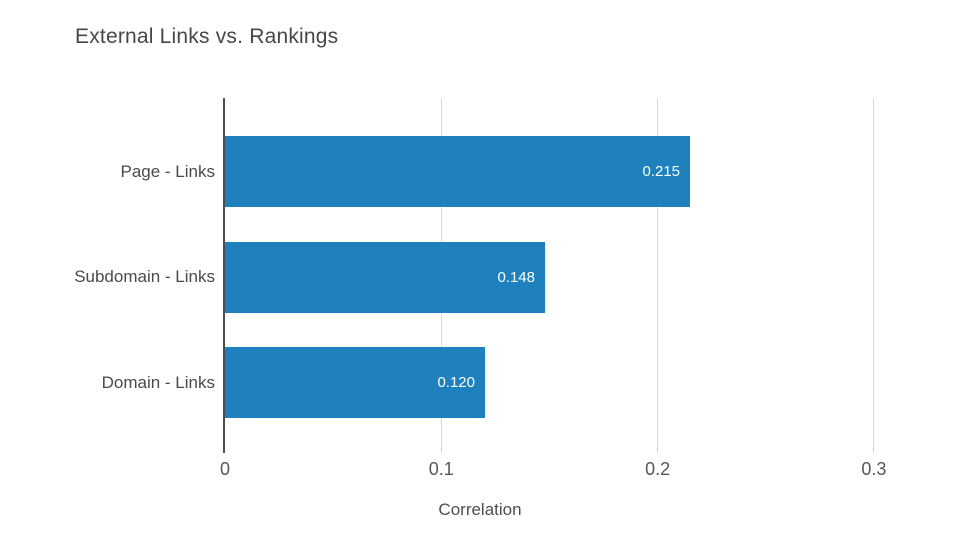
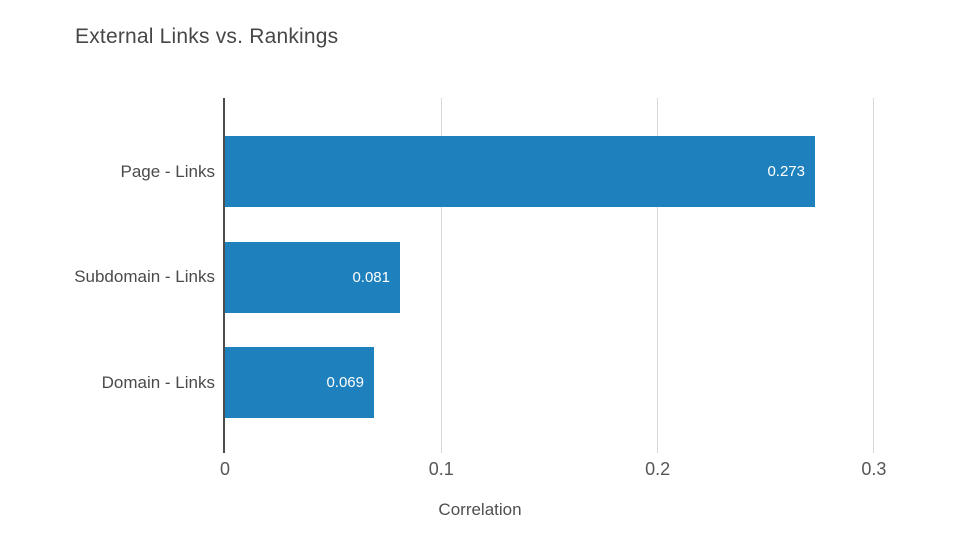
Page - Links: 0.215 -> 0.273
Subdomain - Links: 0.148 -> 0.081
Domain - Links: 0.120 -> 0.069
